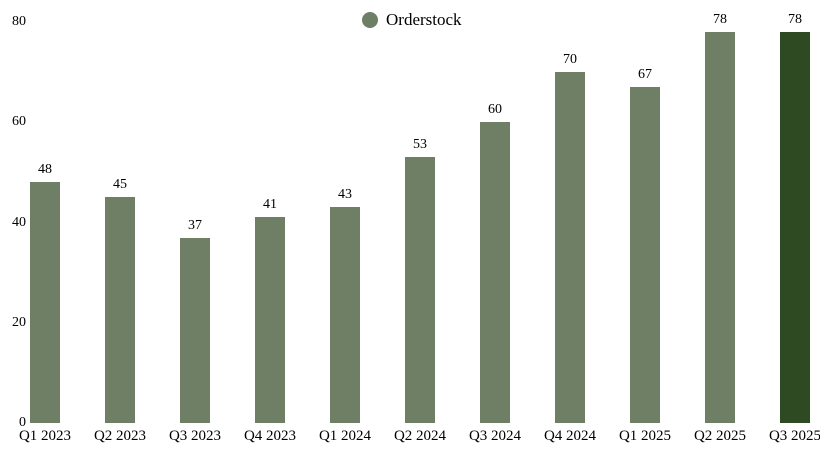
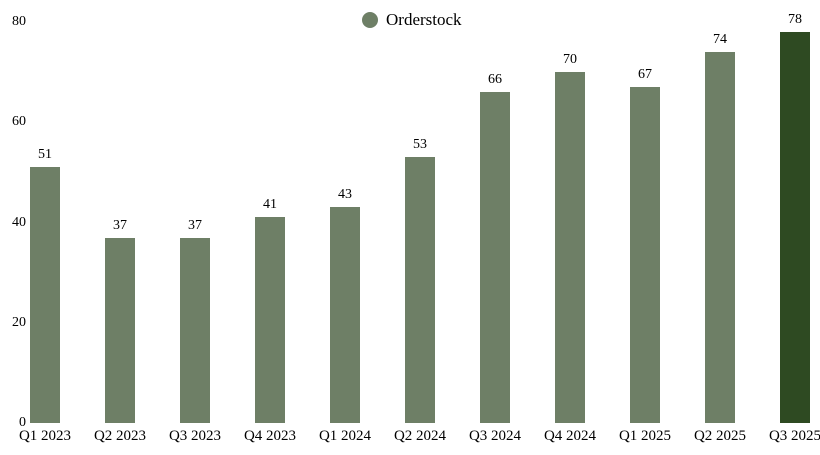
Q1 2023: 48 -> 51
Q2 2023: 45 -> 37
Q3 2024: 60 -> 66
Q2 2025: 78 -> 74
